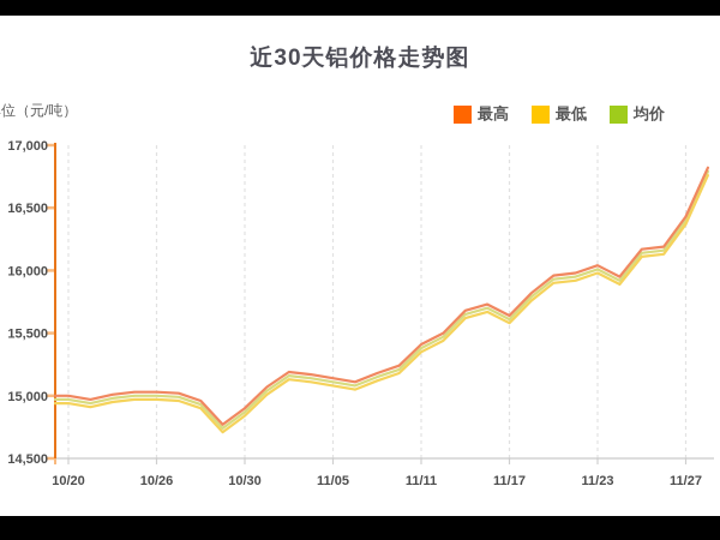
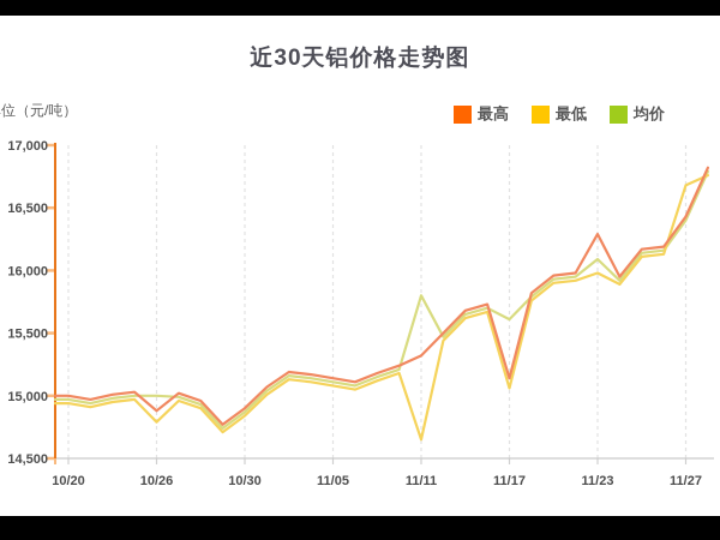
最高/10/26: 15030 -> 14880
最低/10/26: 14970 -> 14790
最高/11/11: 15410 -> 15320
最低/11/11: 15350 -> 14650
均价/11/11: 15380 -> 15800
最高/11/17: 15640 -> 15140
最低/11/17: 15580 -> 15060
最高/11/23: 16040 -> 16290
均价/11/23: 16010 -> 16090
最低/11/27: 16370 -> 16680
